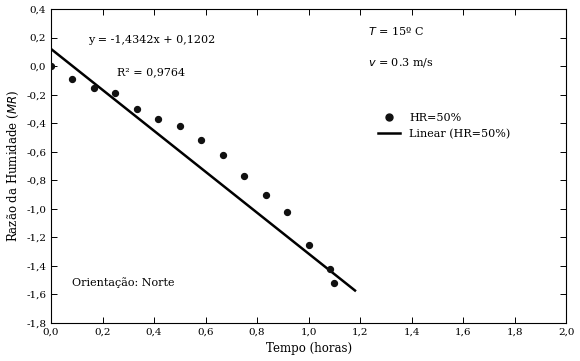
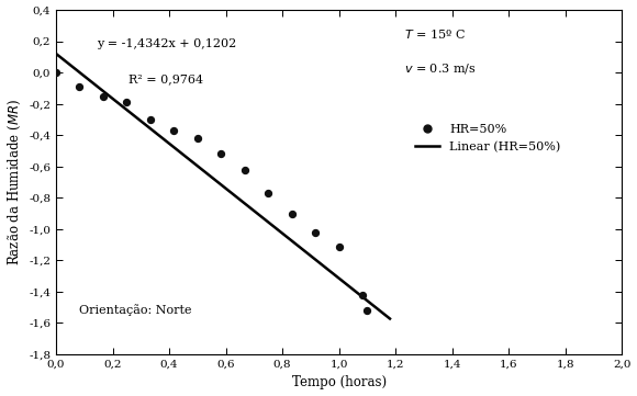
1,0: -1,25 -> -1,11
